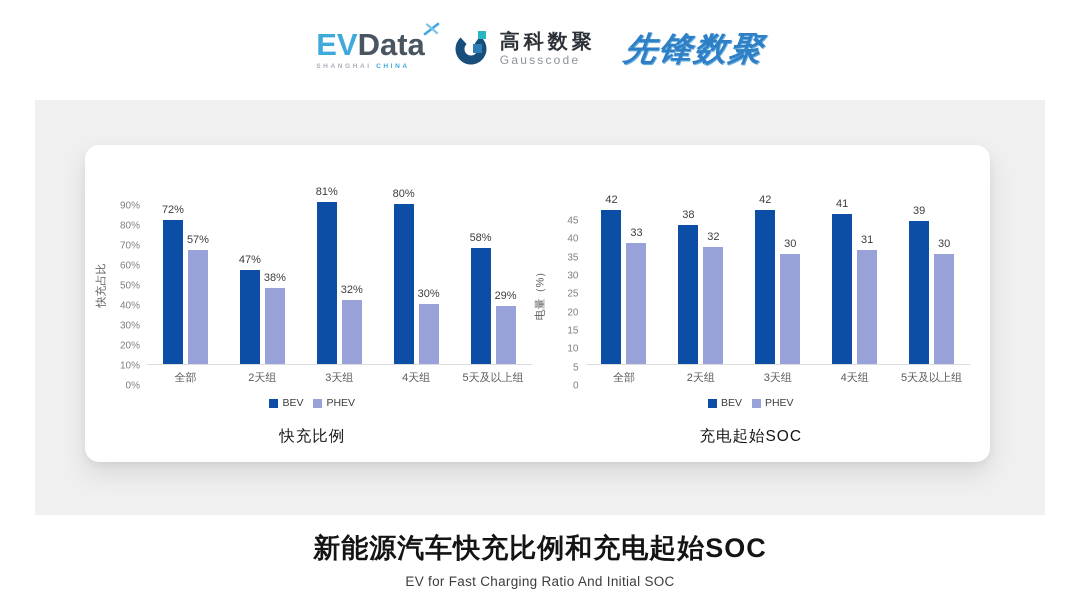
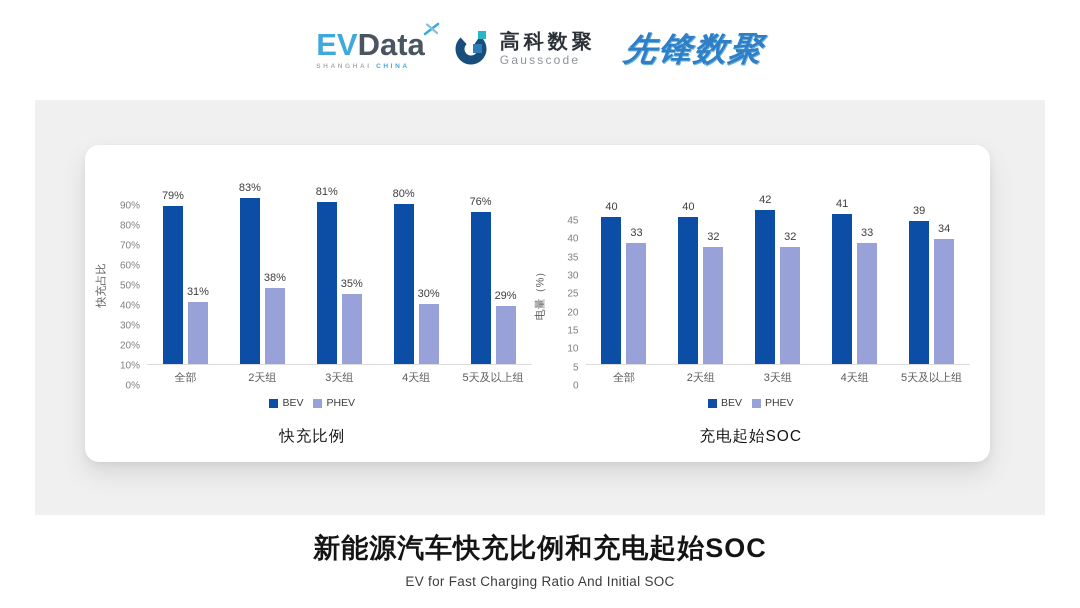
快充比例/BEV/全部: 72% -> 79%
快充比例/PHEV/全部: 57% -> 31%
快充比例/BEV/2天组: 47% -> 83%
快充比例/PHEV/3天组: 32% -> 35%
快充比例/BEV/5天及以上组: 58% -> 76%
充电起始SOC/BEV/全部: 42 -> 40
充电起始SOC/BEV/2天组: 38 -> 40
充电起始SOC/PHEV/3天组: 30 -> 32
充电起始SOC/PHEV/4天组: 31 -> 33
充电起始SOC/PHEV/5天及以上组: 30 -> 34
